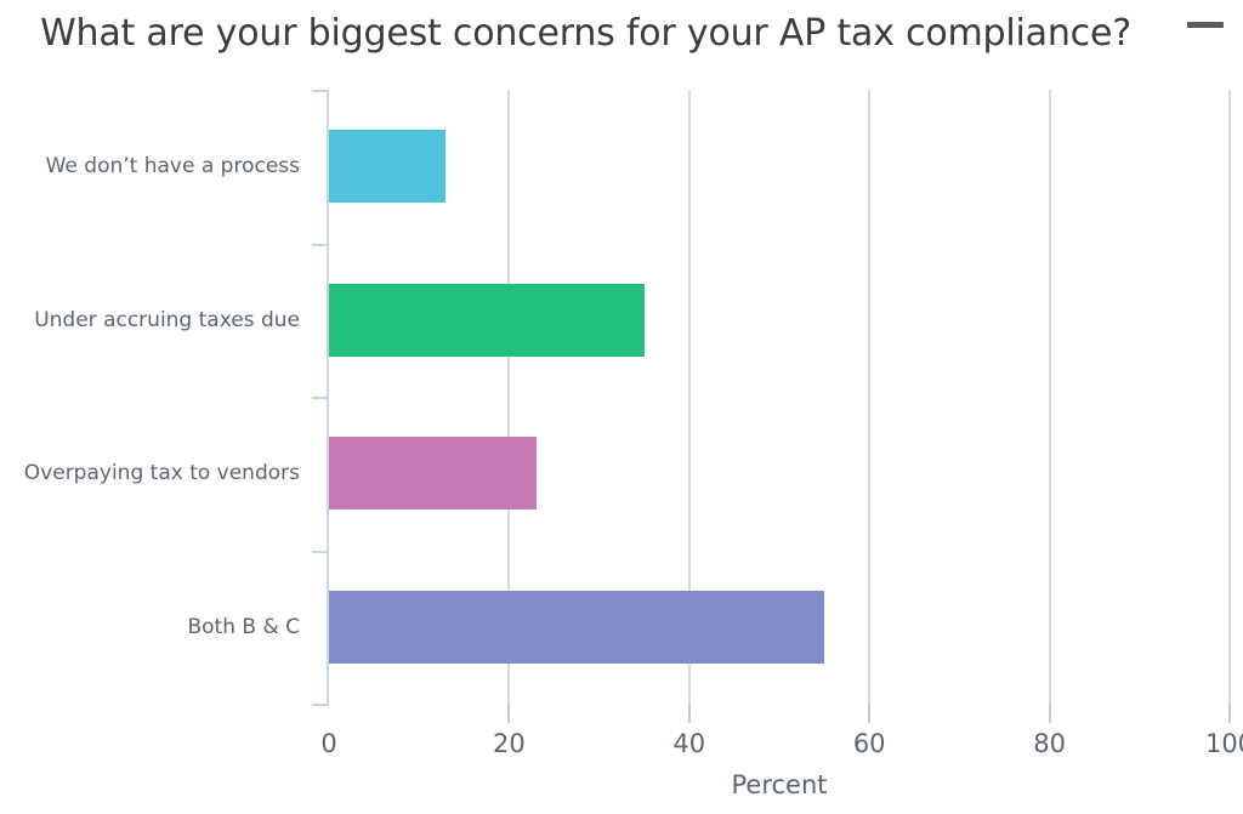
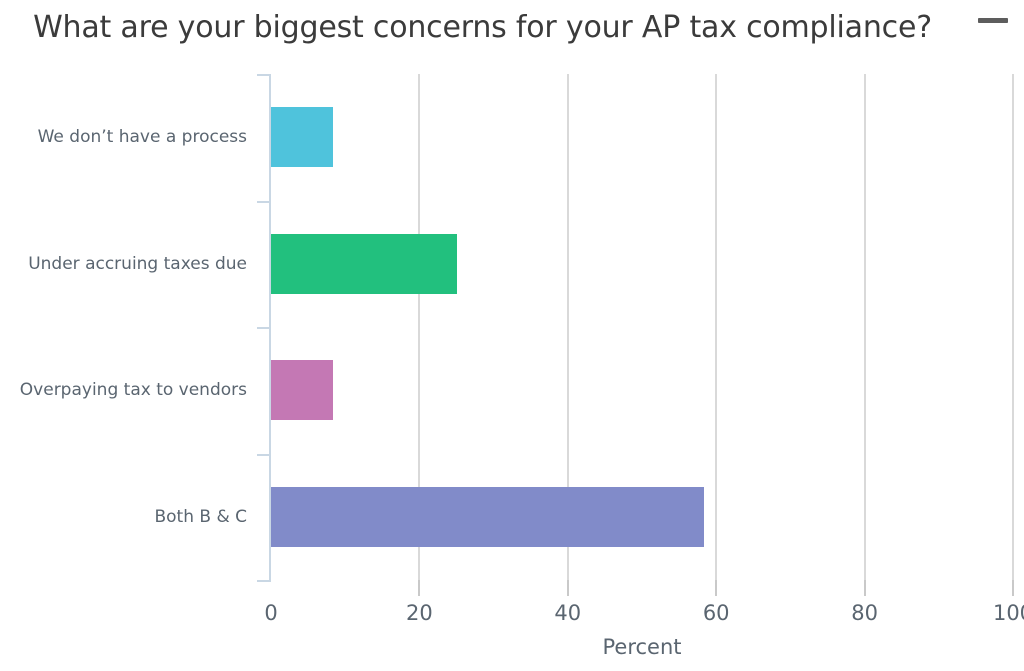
We don’t have a process: 13 -> 8
Under accruing taxes due: 35 -> 25
Overpaying tax to vendors: 23 -> 8
Both B & C: 55 -> 58
